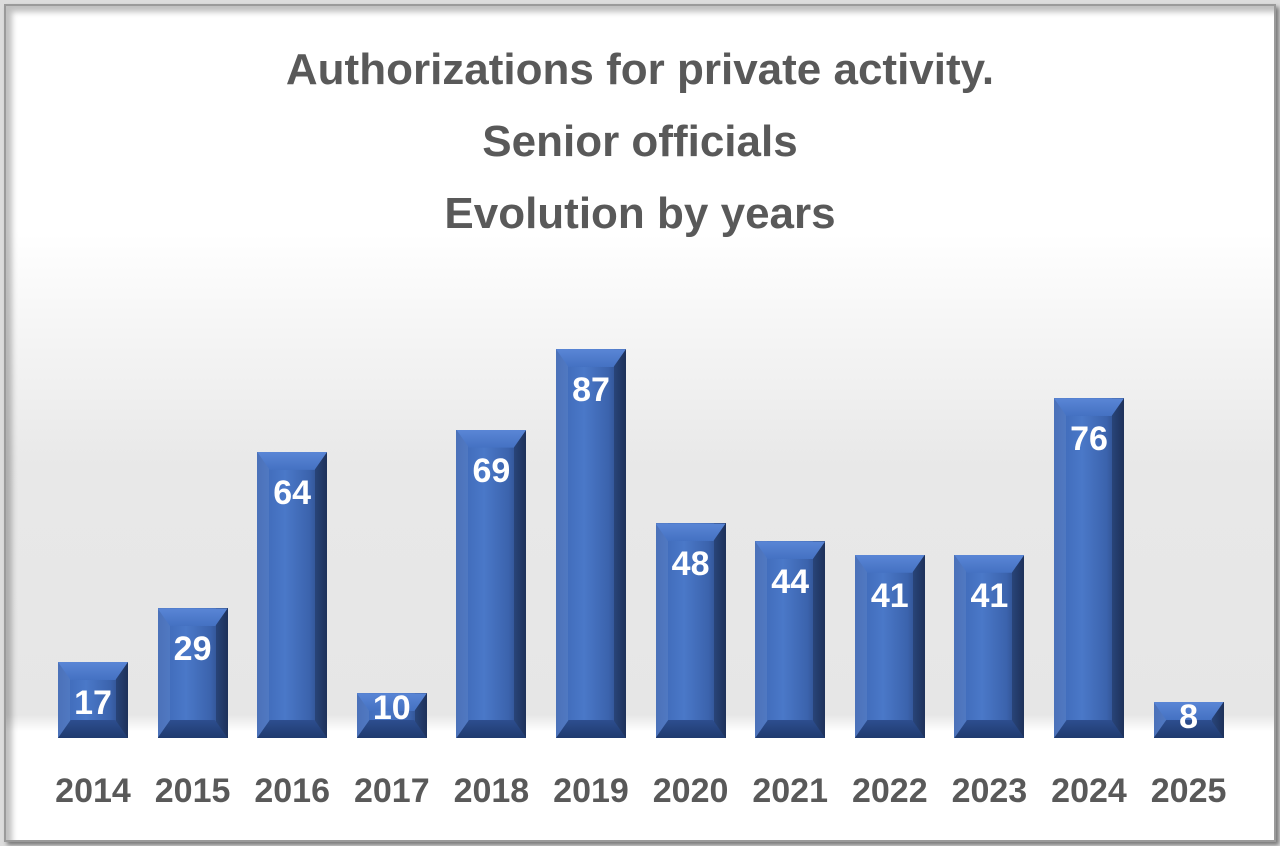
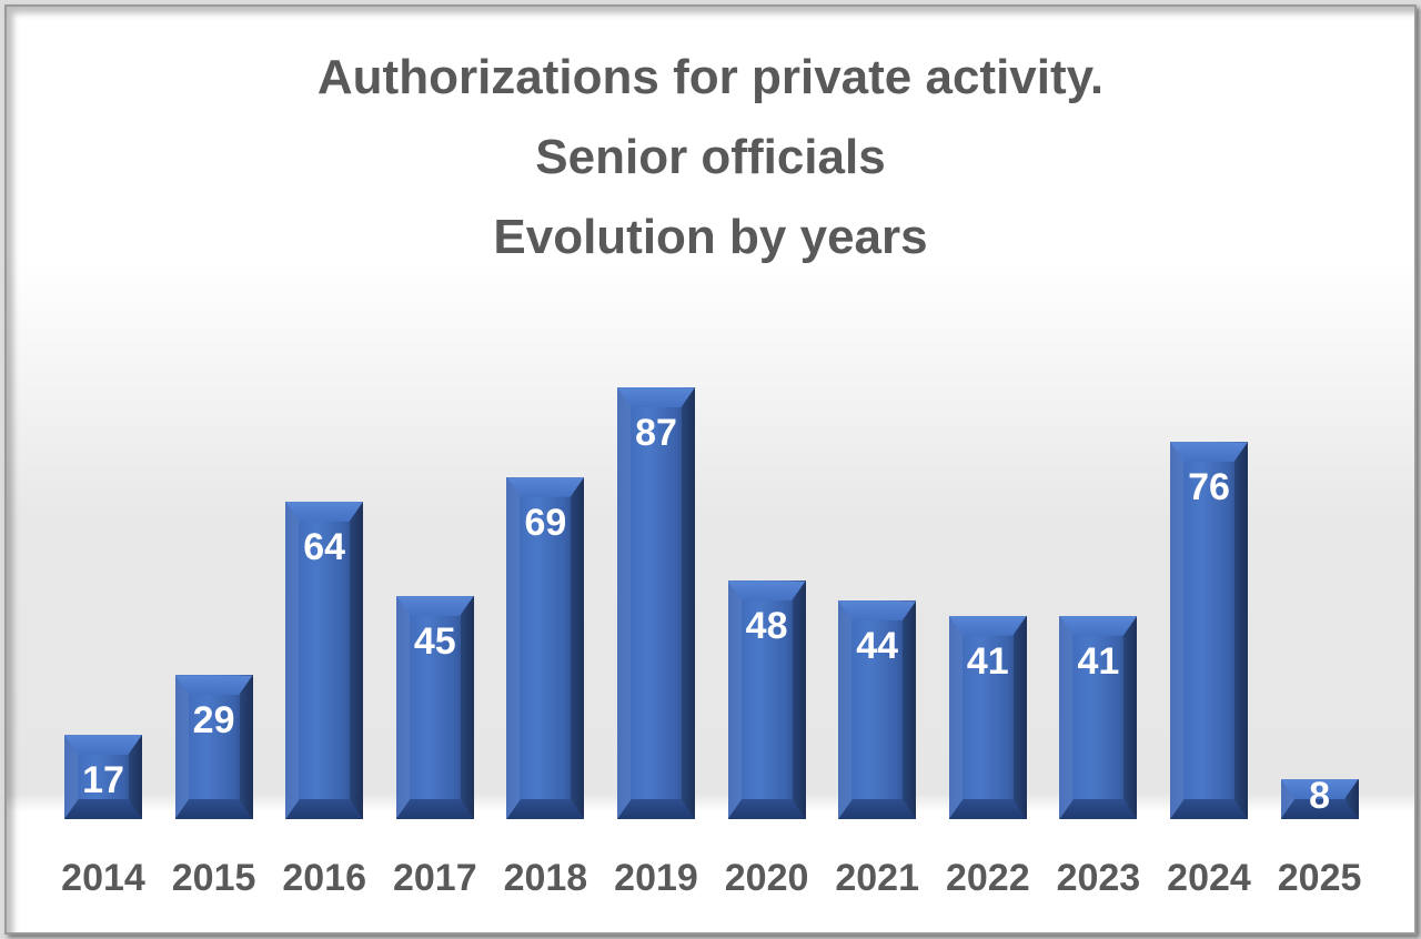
2017: 10 -> 45
